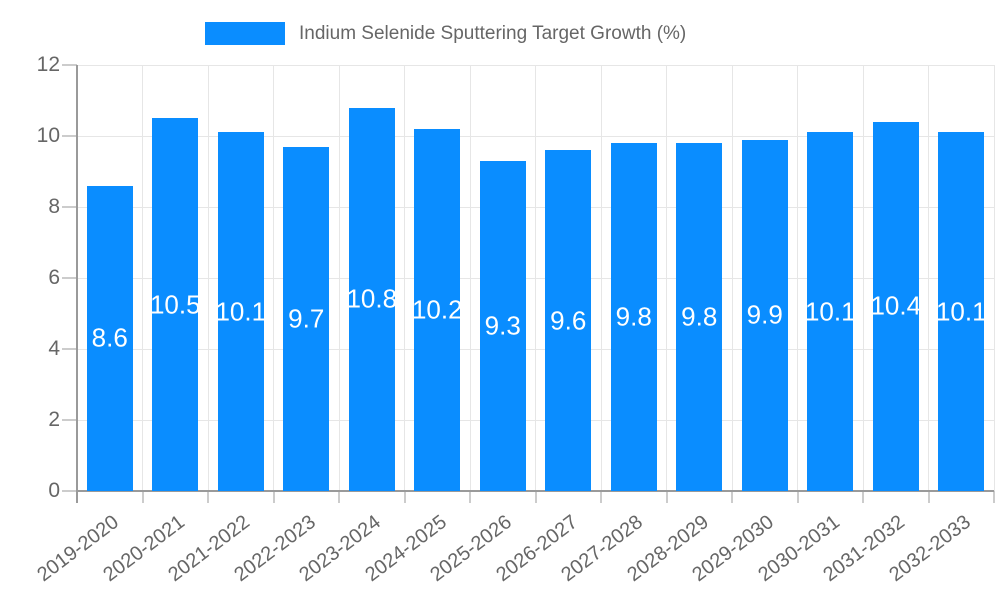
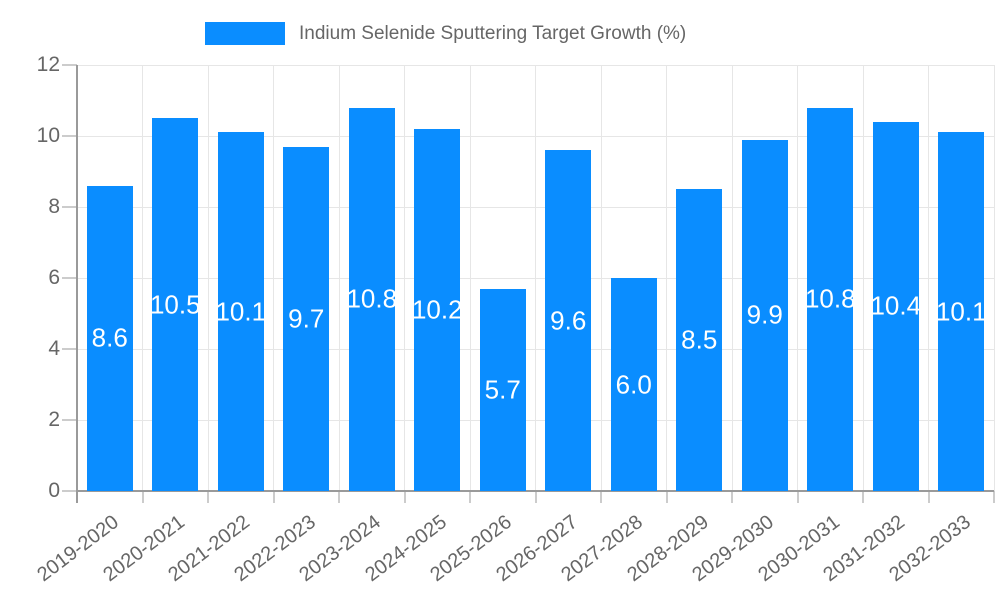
2025-2026: 9.3 -> 5.7
2027-2028: 9.8 -> 6.0
2028-2029: 9.8 -> 8.5
2030-2031: 10.1 -> 10.8
